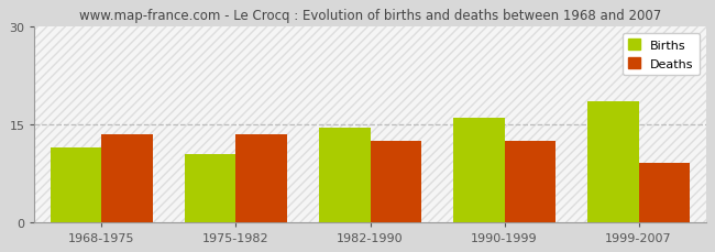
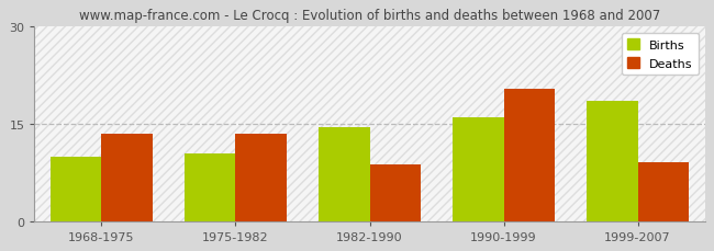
Births/1968-1975: 11.5 -> 10.0
Deaths/1982-1990: 12.5 -> 8.8
Deaths/1990-1999: 12.5 -> 20.4
